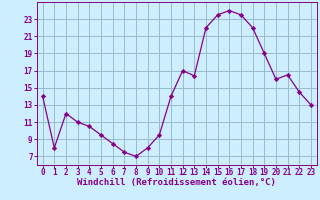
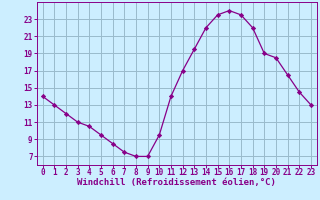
1: 8.0 -> 13.0
9: 8.0 -> 7.0
13: 16.4 -> 19.5
20: 16.0 -> 18.5
